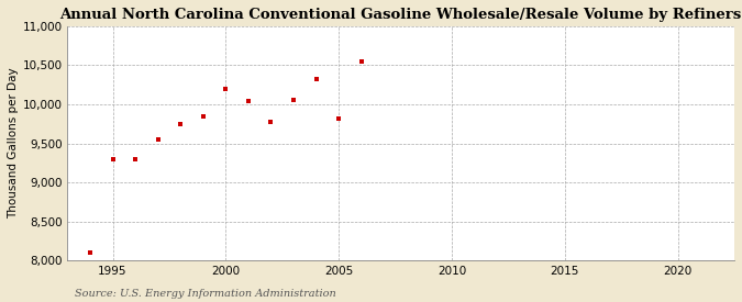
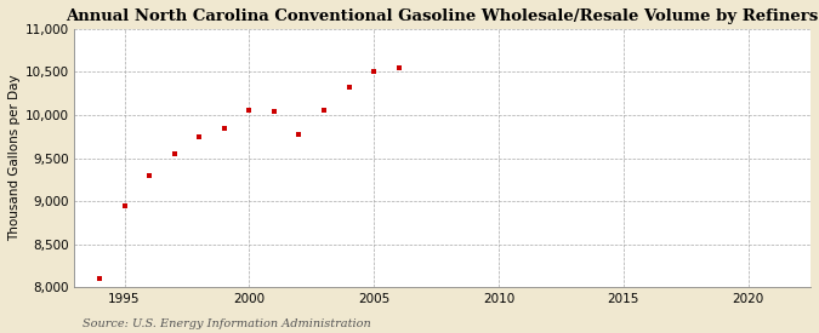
1995: 9,300 -> 8,950
2000: 10,200 -> 10,050
2005: 9,820 -> 10,500
